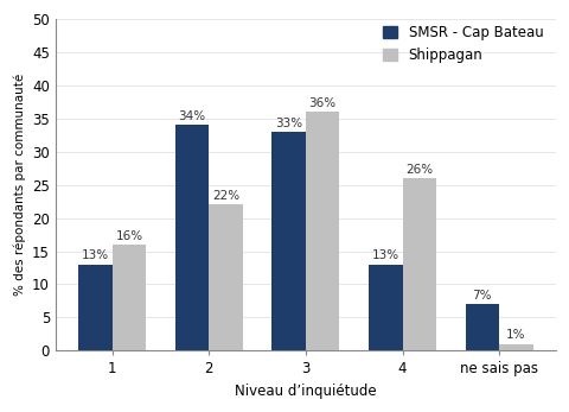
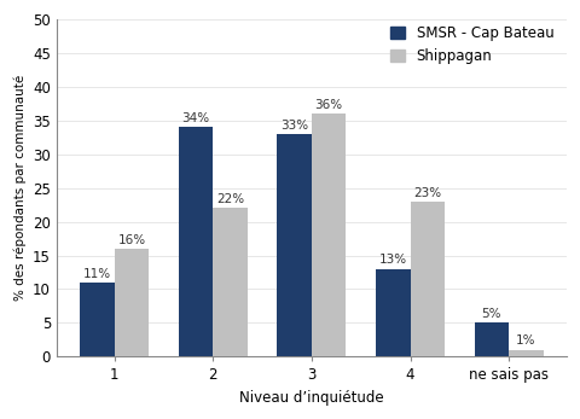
SMSR - Cap Bateau/1: 13% -> 11%
Shippagan/4: 26% -> 23%
SMSR - Cap Bateau/ne sais pas: 7% -> 5%
